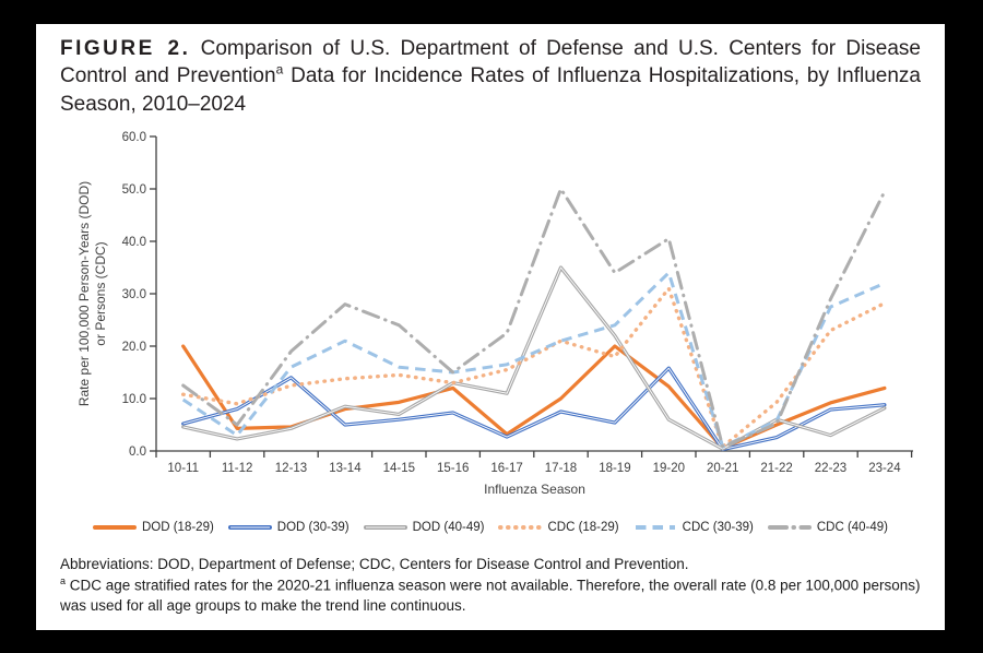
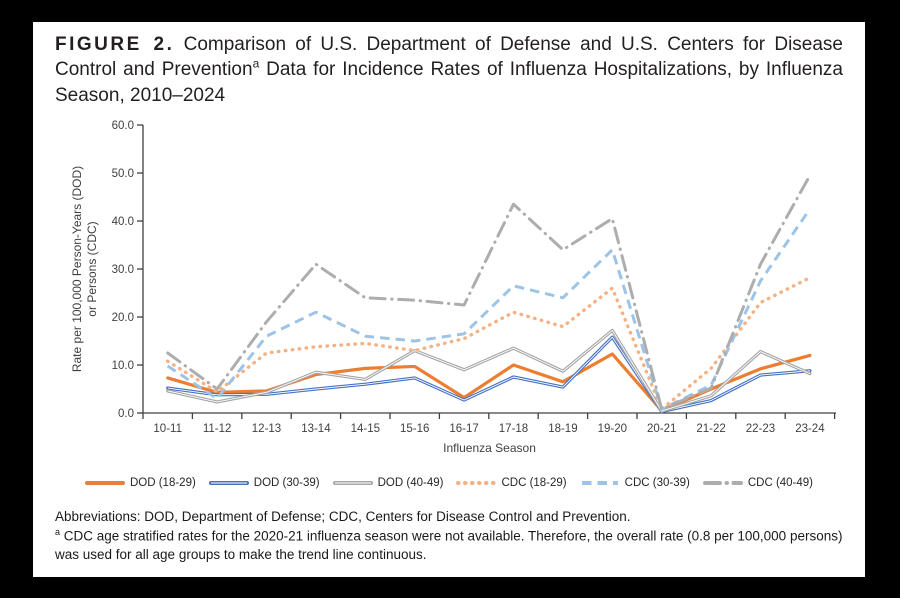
DOD (18-29)/10-11: 20 -> 7
DOD (30-39)/11-12: 8 -> 4
CDC (18-29)/11-12: 9 -> 4
DOD (30-39)/12-13: 14 -> 4
CDC (40-49)/13-14: 28 -> 31
DOD (18-29)/15-16: 12 -> 10
CDC (40-49)/15-16: 15 -> 24
DOD (40-49)/16-17: 11 -> 9
DOD (40-49)/17-18: 35 -> 14
CDC (30-39)/17-18: 21 -> 26
CDC (40-49)/17-18: 50 -> 44
DOD (18-29)/18-19: 20 -> 6
DOD (40-49)/18-19: 22 -> 9
DOD (40-49)/19-20: 6 -> 17
CDC (18-29)/19-20: 31 -> 26
DOD (40-49)/21-22: 6 -> 4
DOD (40-49)/22-23: 3 -> 13
CDC (40-49)/22-23: 29 -> 31
CDC (30-39)/23-24: 32 -> 42
